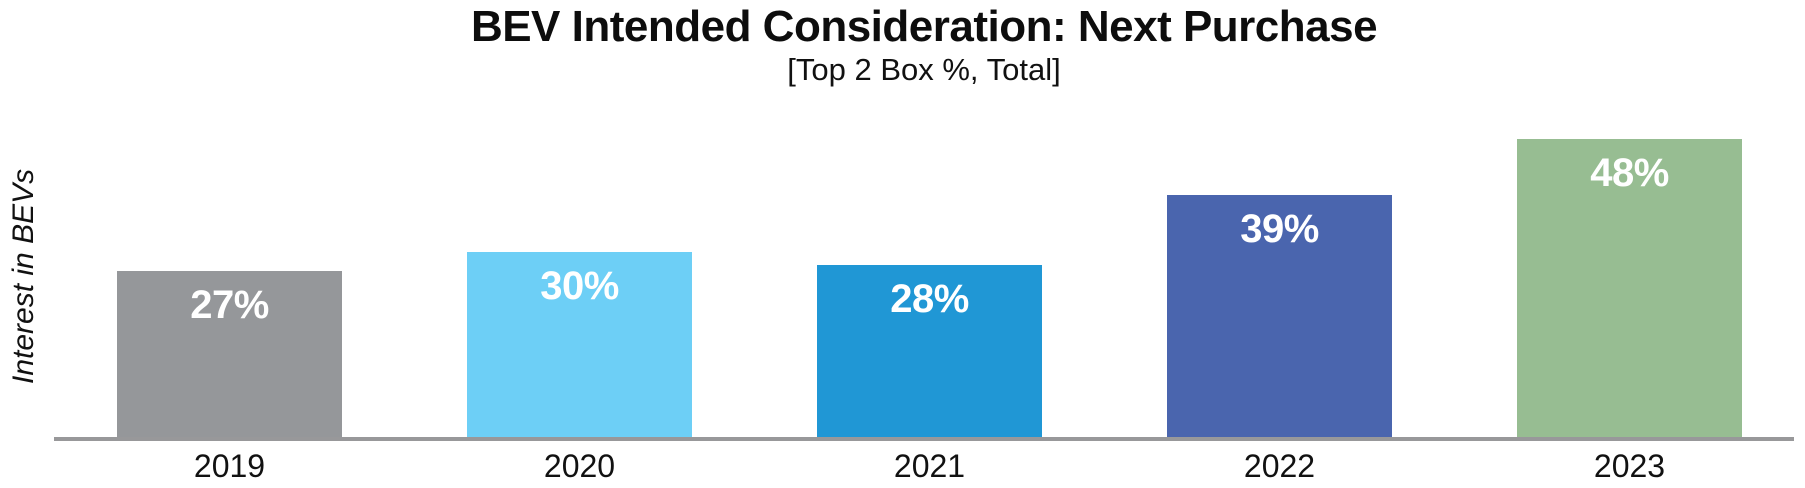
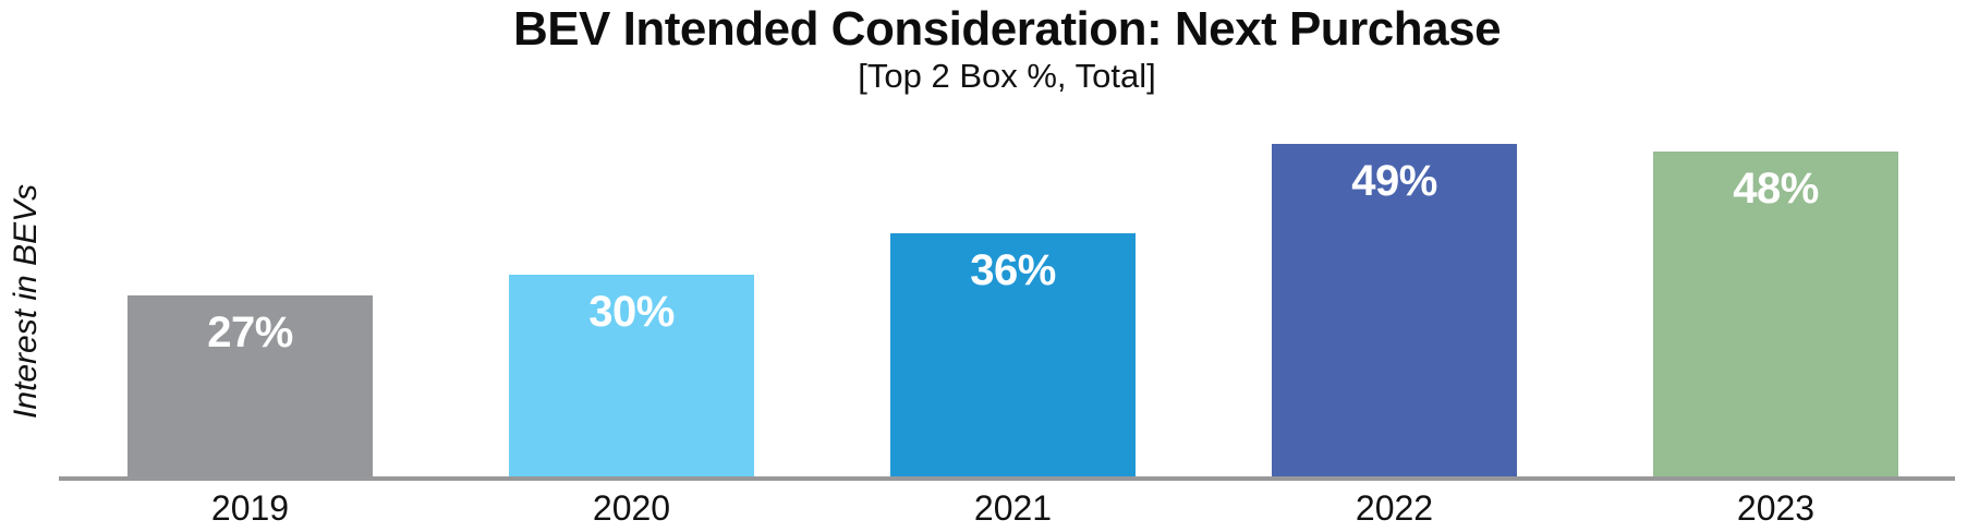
2021: 28% -> 36%
2022: 39% -> 49%
